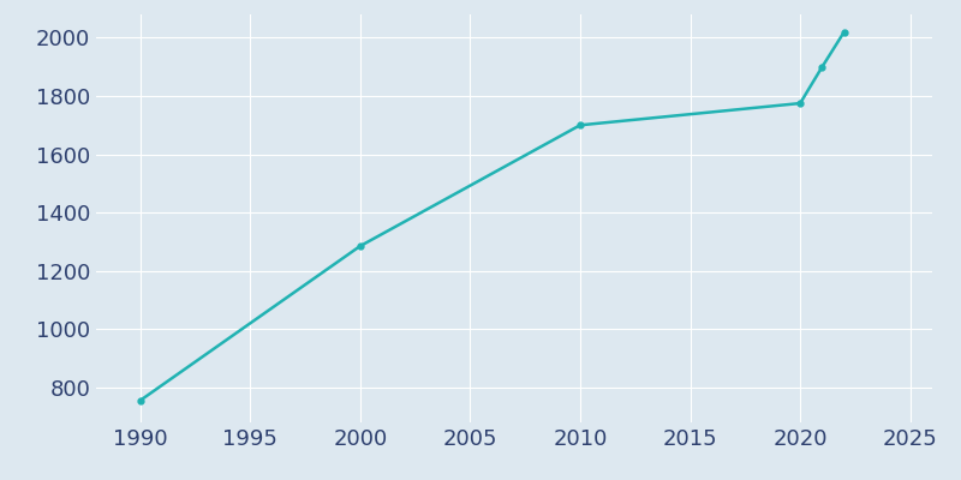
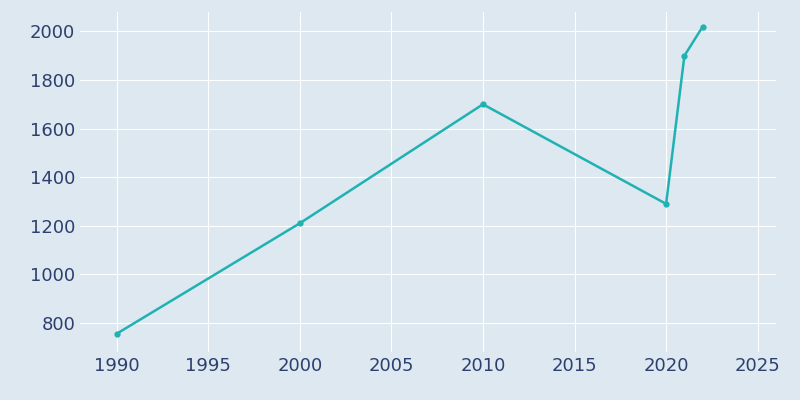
2000: 1285 -> 1210
2020: 1775 -> 1290
